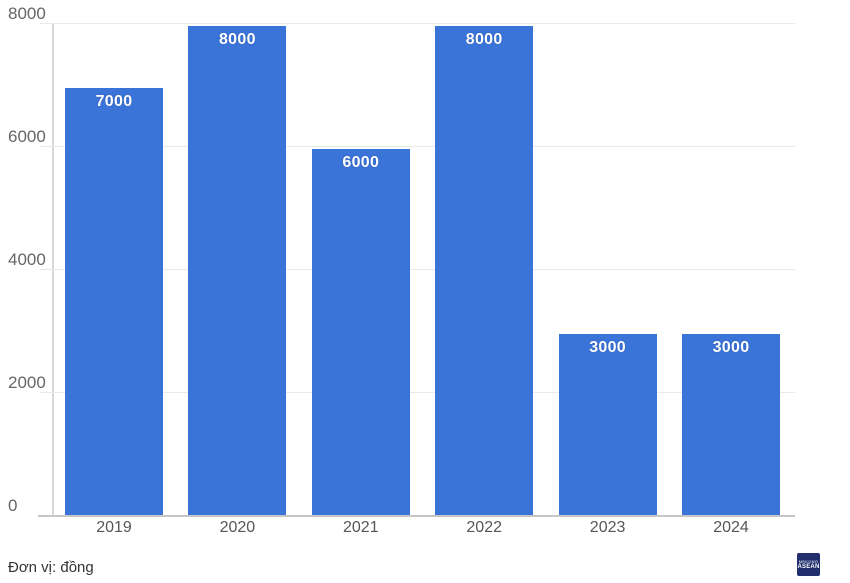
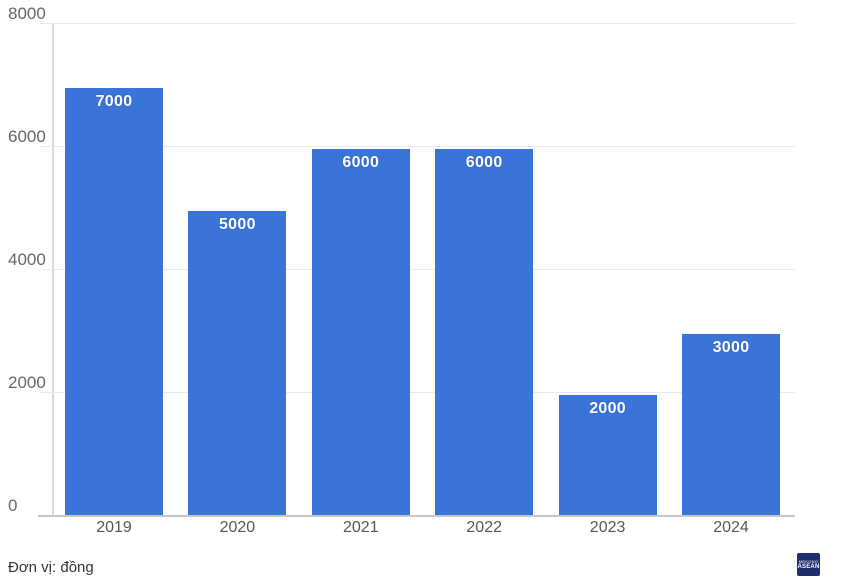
2020: 8000 -> 5000
2022: 8000 -> 6000
2023: 3000 -> 2000
